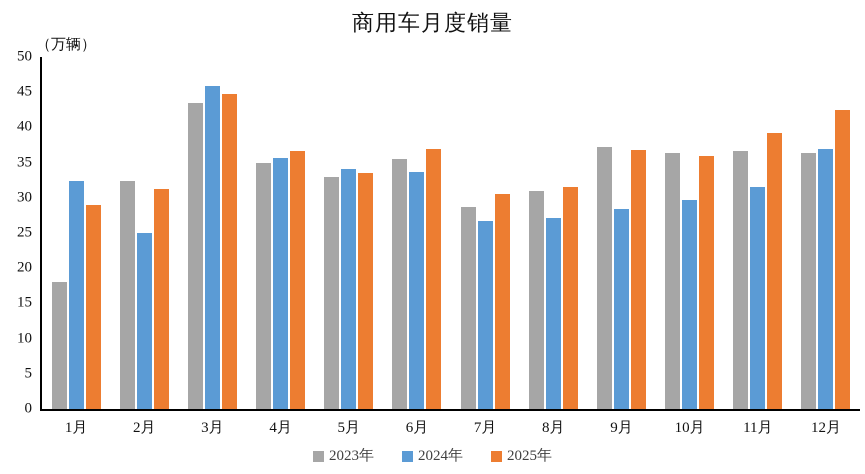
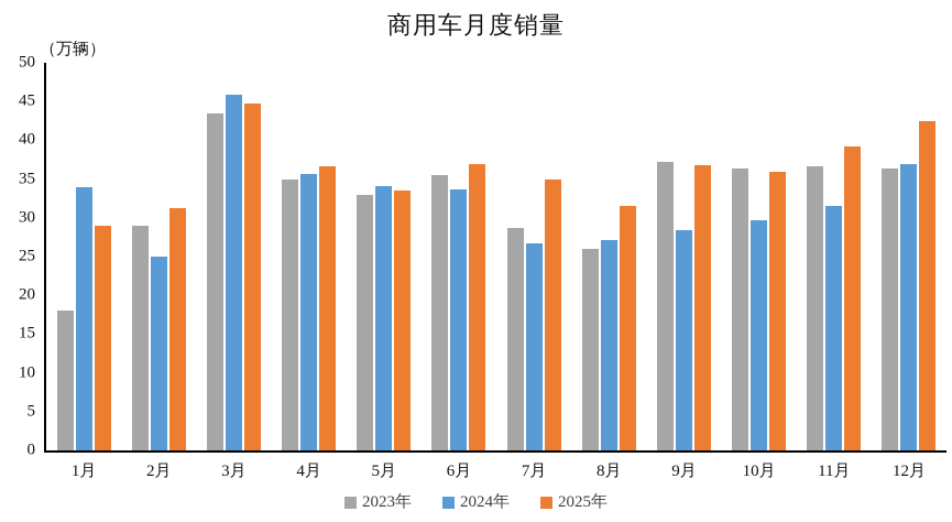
2024年/1月: 32 -> 34
2023年/2月: 32 -> 29
2025年/7月: 30 -> 35
2023年/8月: 31 -> 26
